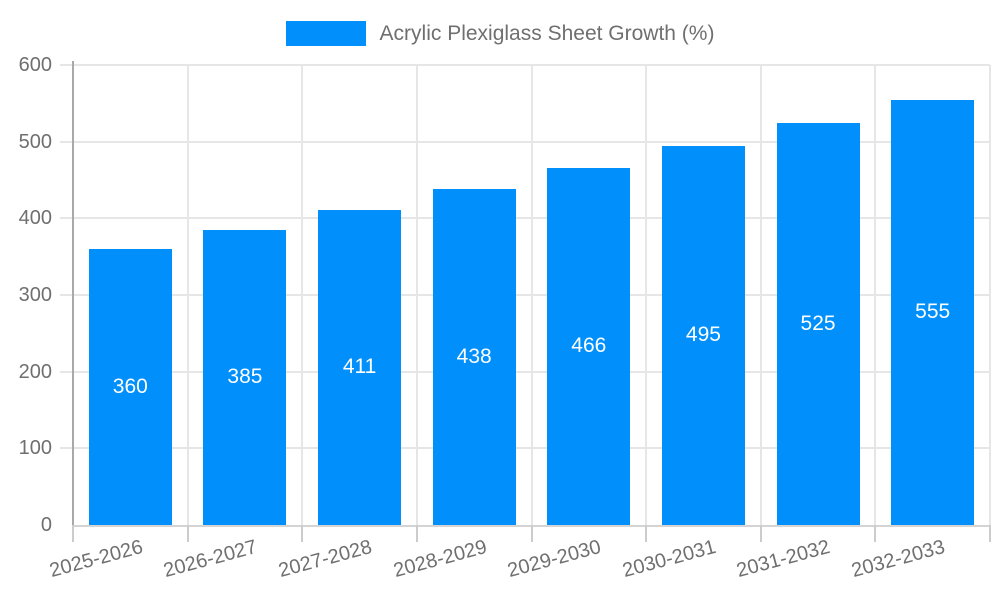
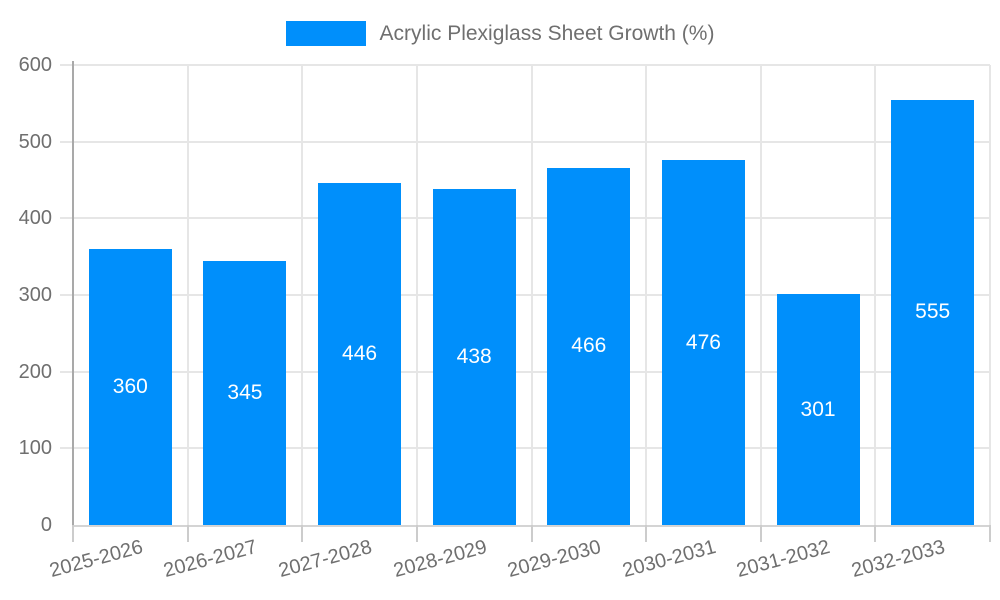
2026-2027: 385 -> 345
2027-2028: 411 -> 446
2030-2031: 495 -> 476
2031-2032: 525 -> 301
